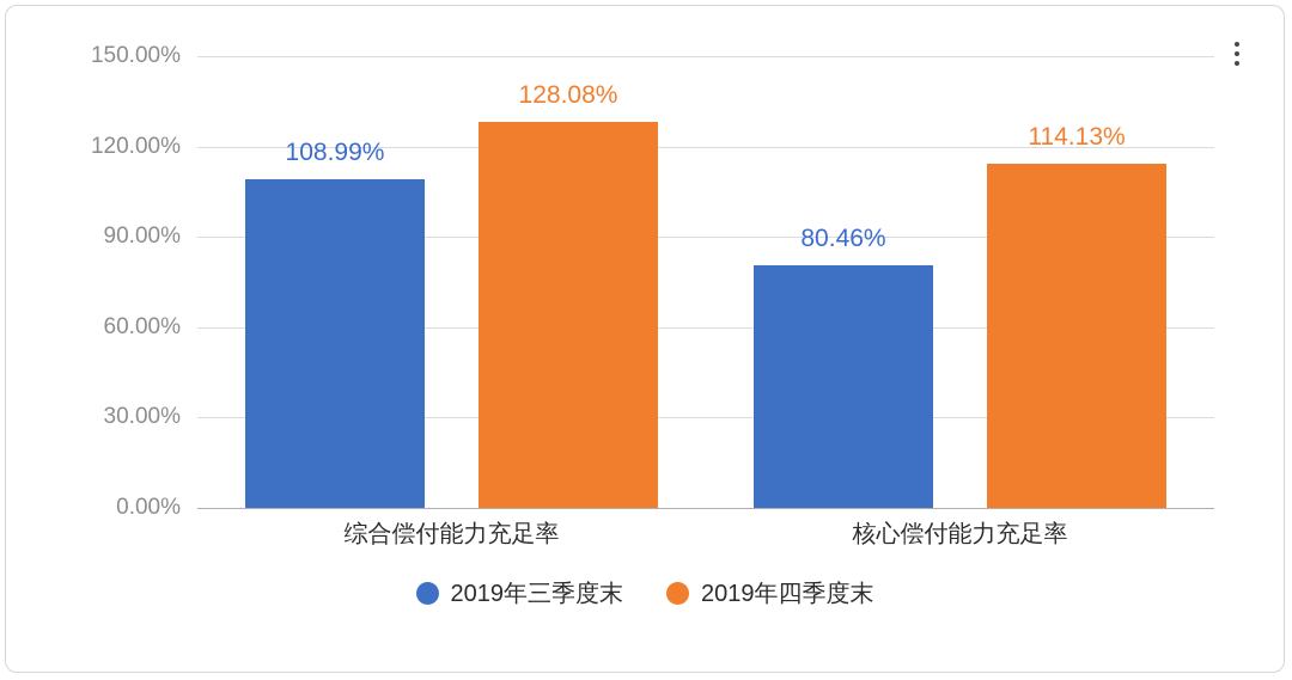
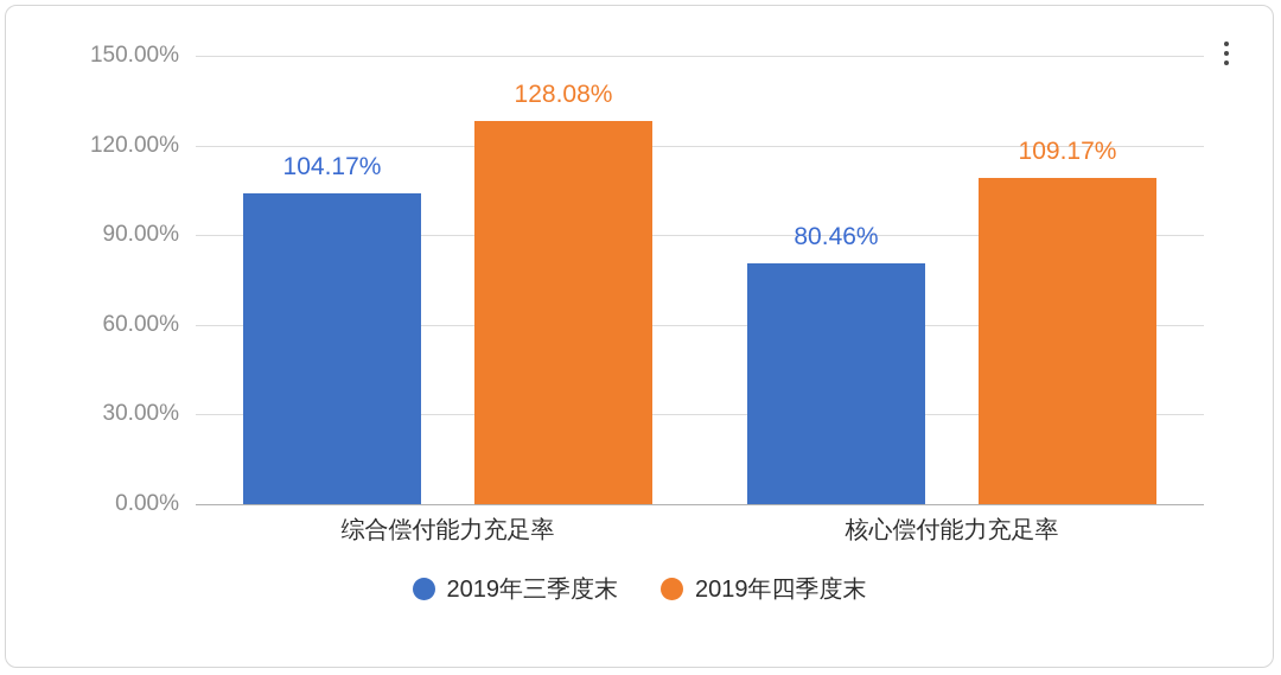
2019年三季度末/综合偿付能力充足率: 108.99% -> 104.17%
2019年四季度末/核心偿付能力充足率: 114.13% -> 109.17%
